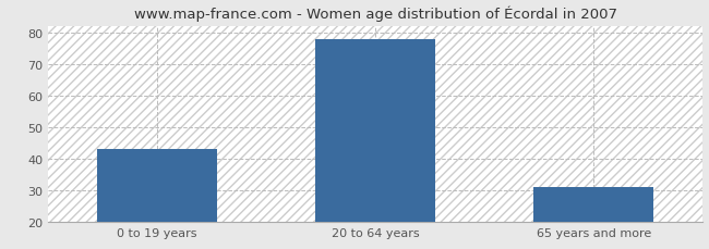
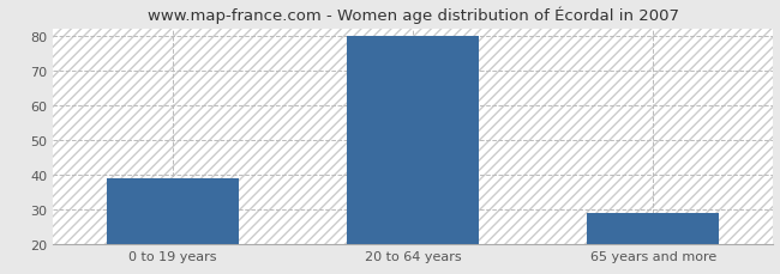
0 to 19 years: 43 -> 39
20 to 64 years: 78 -> 80
65 years and more: 31 -> 29
